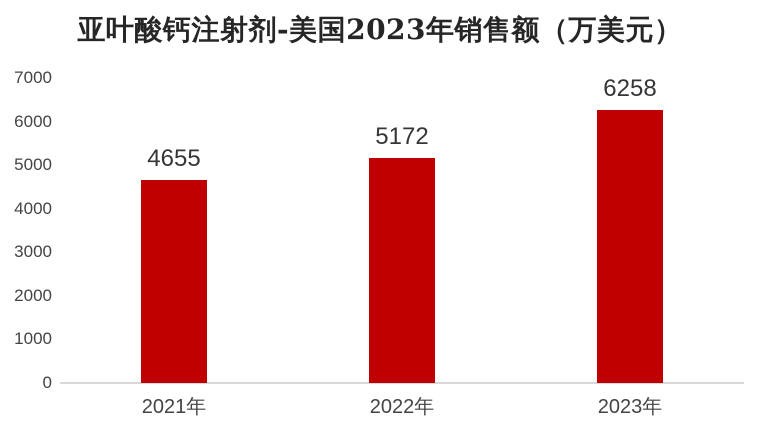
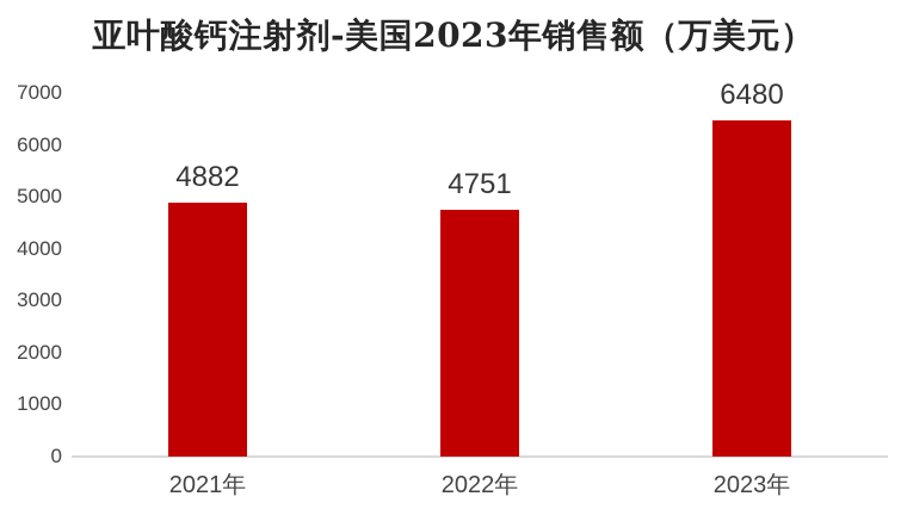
2021年: 4655 -> 4882
2022年: 5172 -> 4751
2023年: 6258 -> 6480
